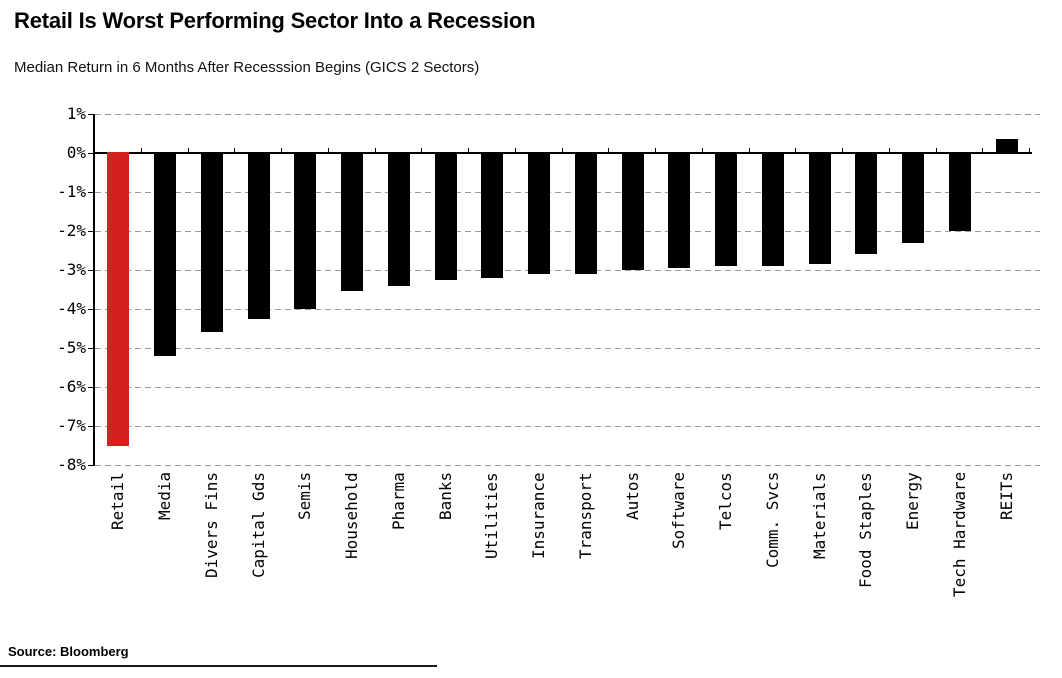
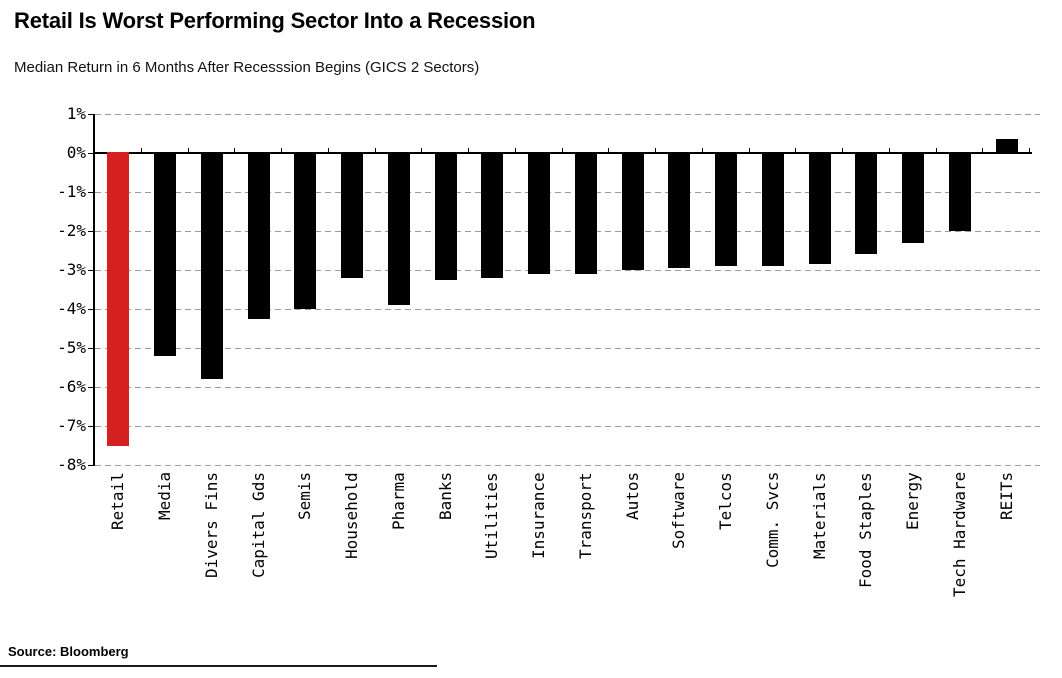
Divers Fins: -4.6% -> -5.8%
Household: -3.5% -> -3.2%
Pharma: -3.4% -> -3.9%
